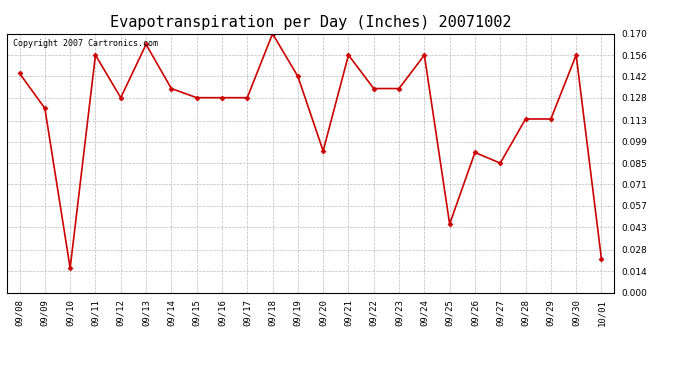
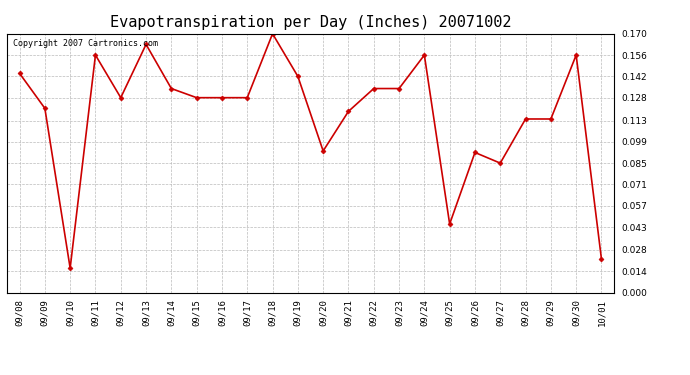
09/21: 0.156 -> 0.119
